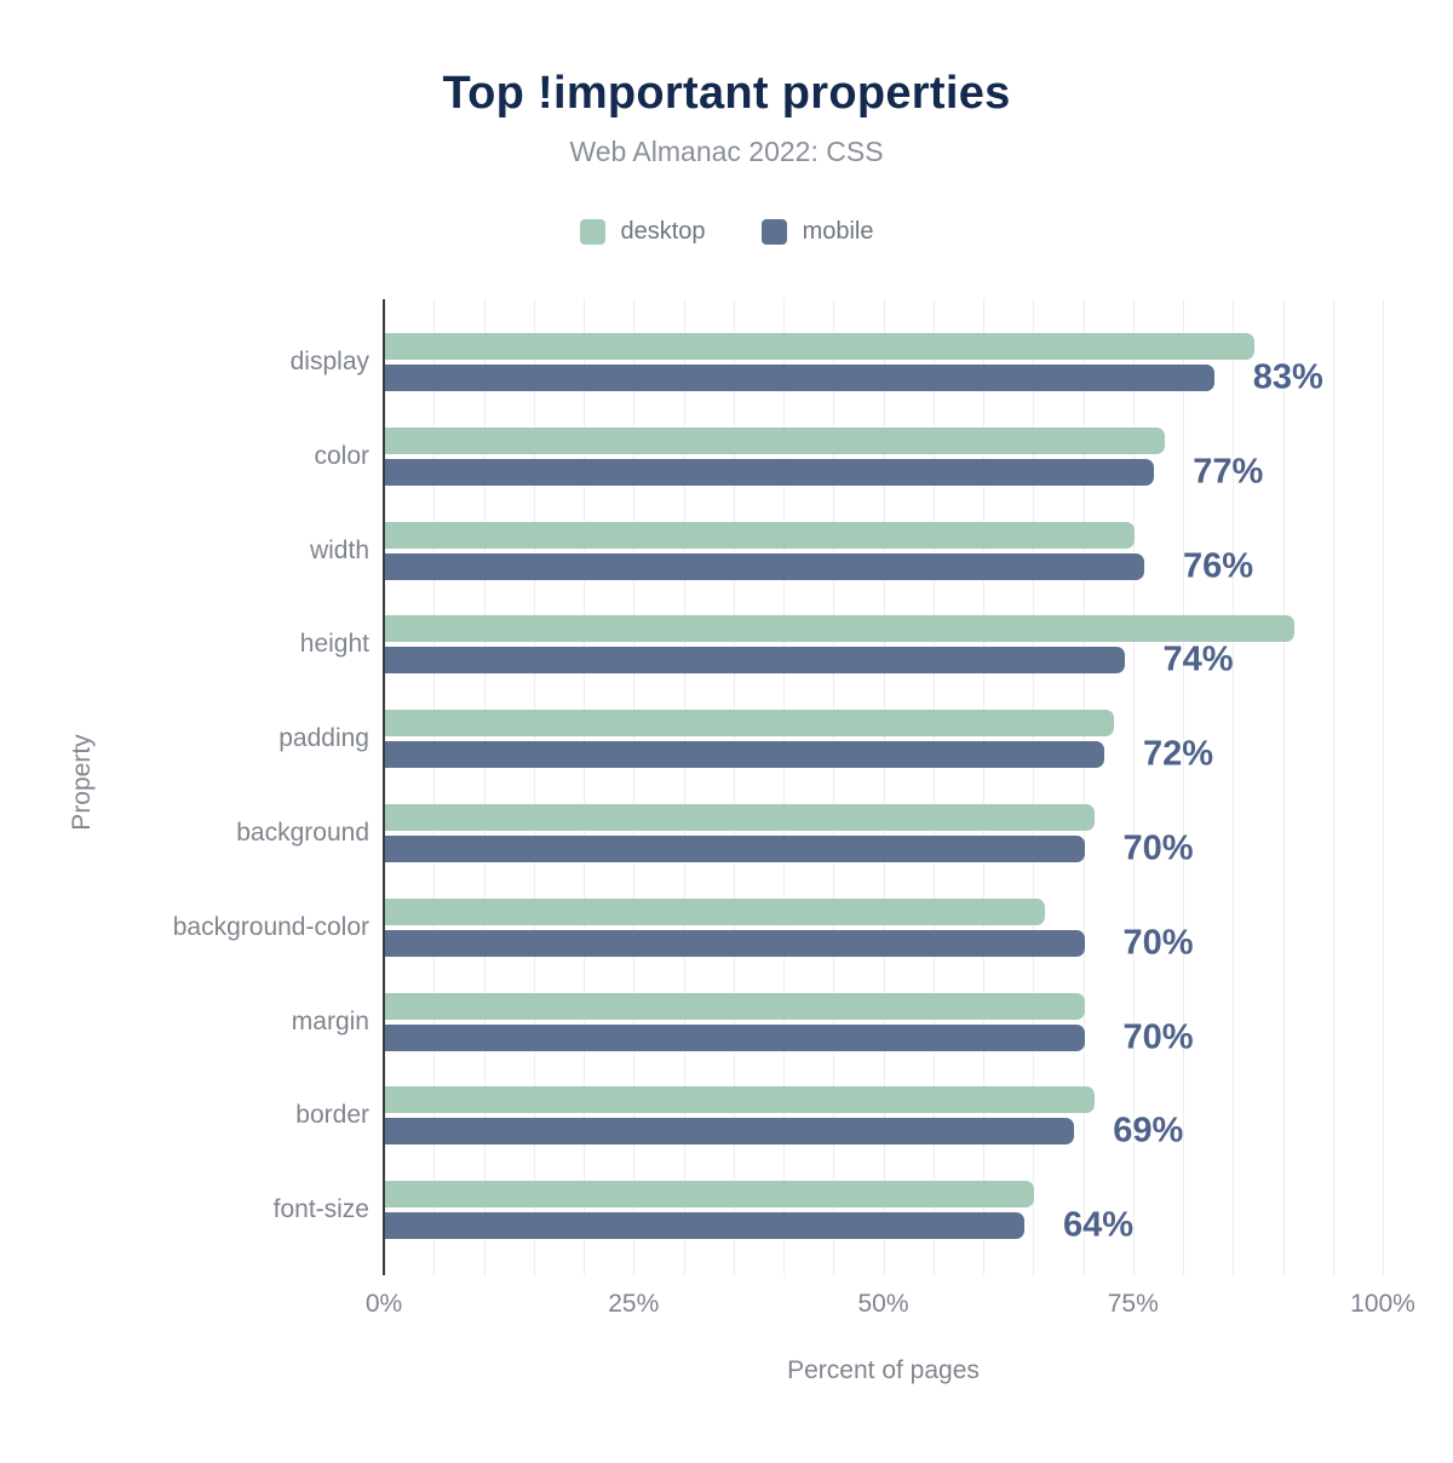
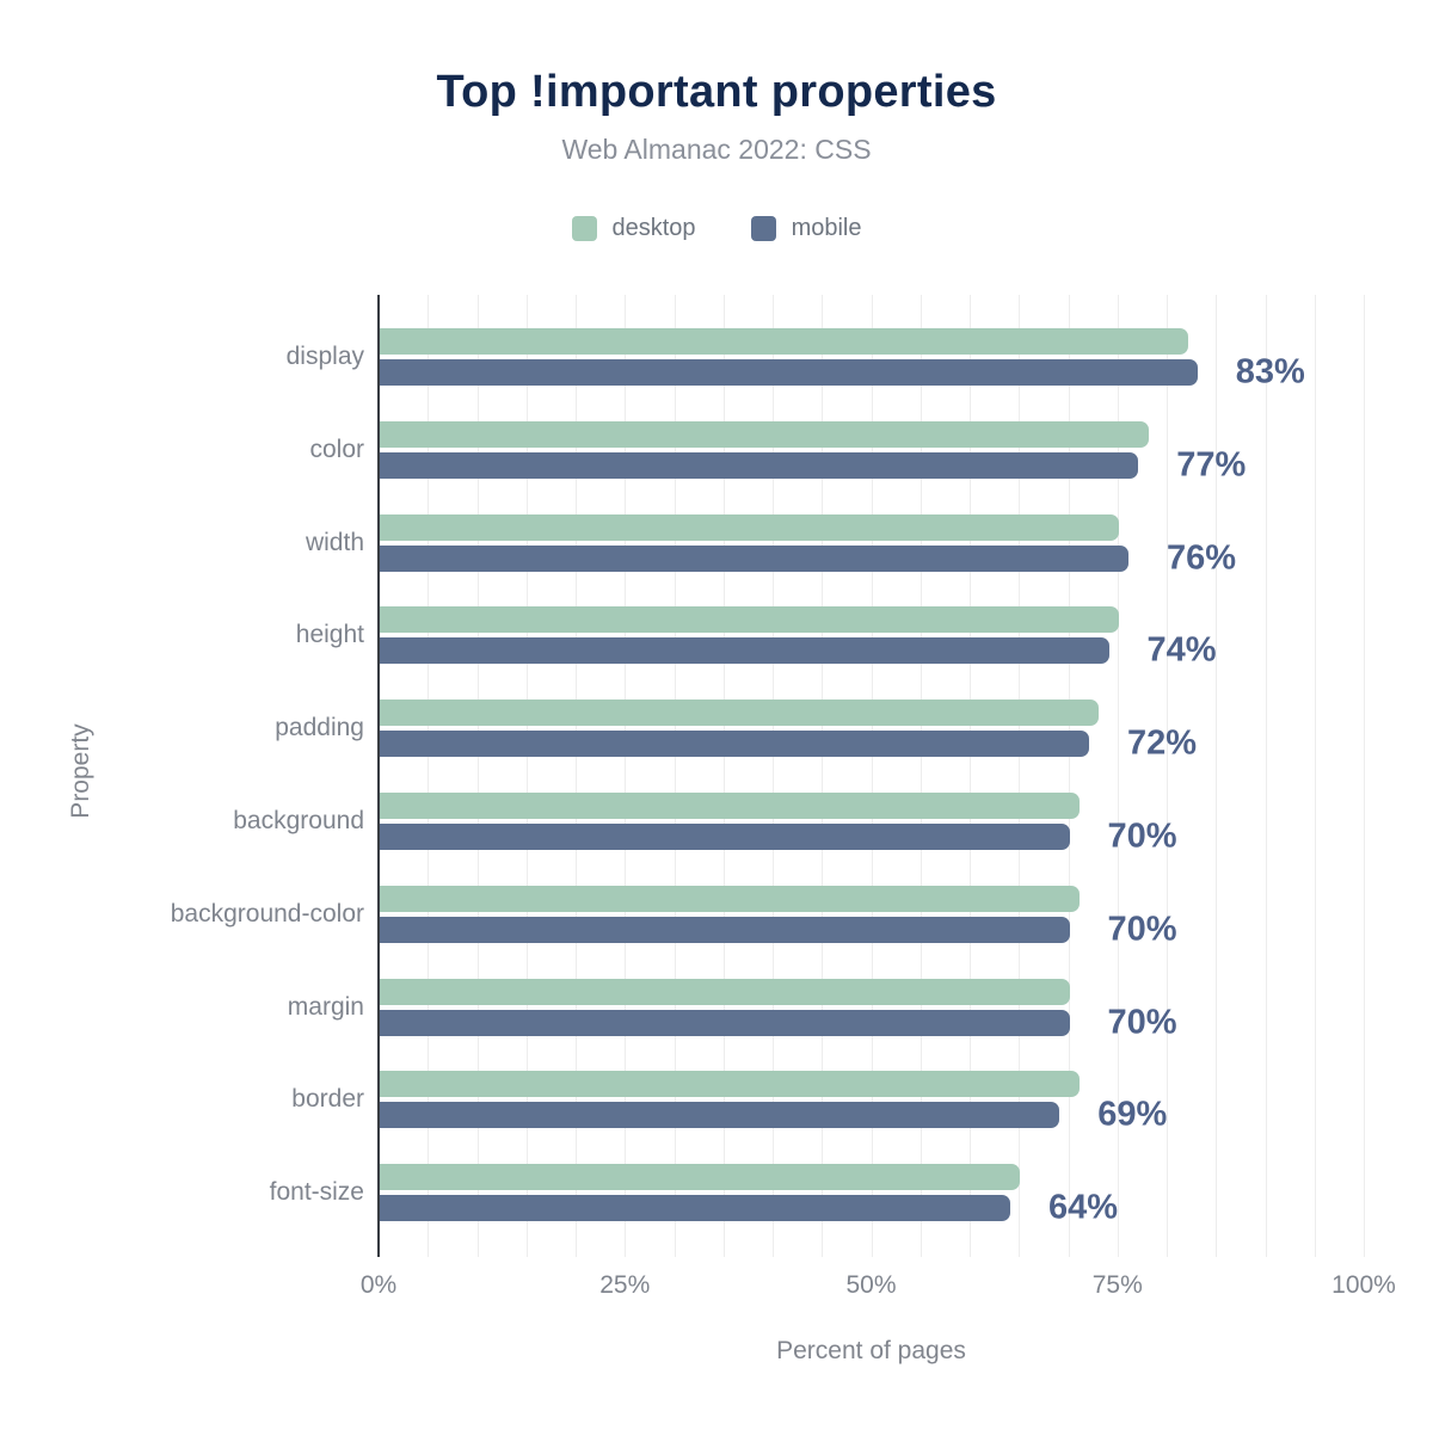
desktop/display: 87% -> 82%
desktop/height: 91% -> 75%
desktop/background-color: 66% -> 71%
